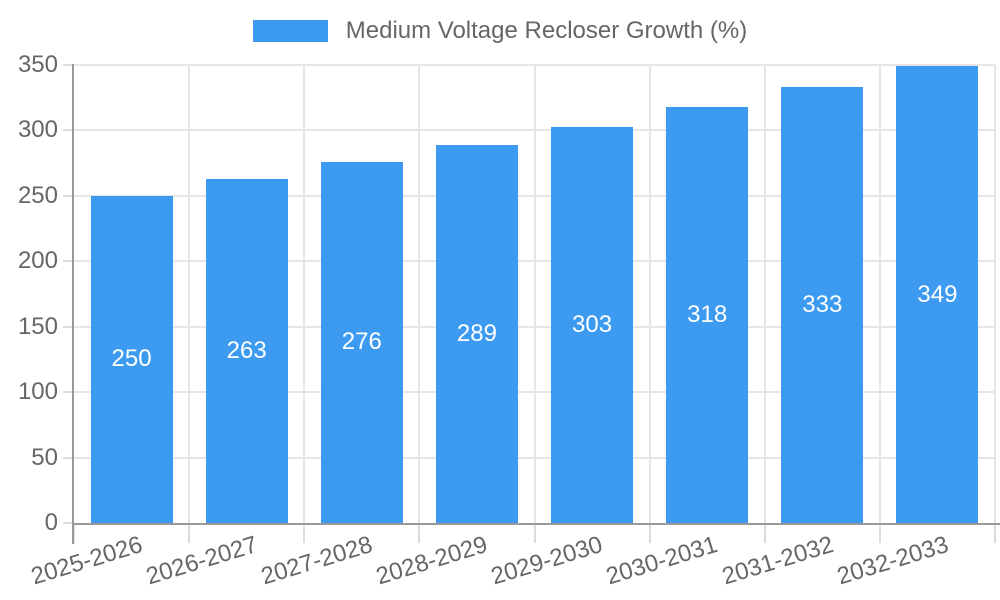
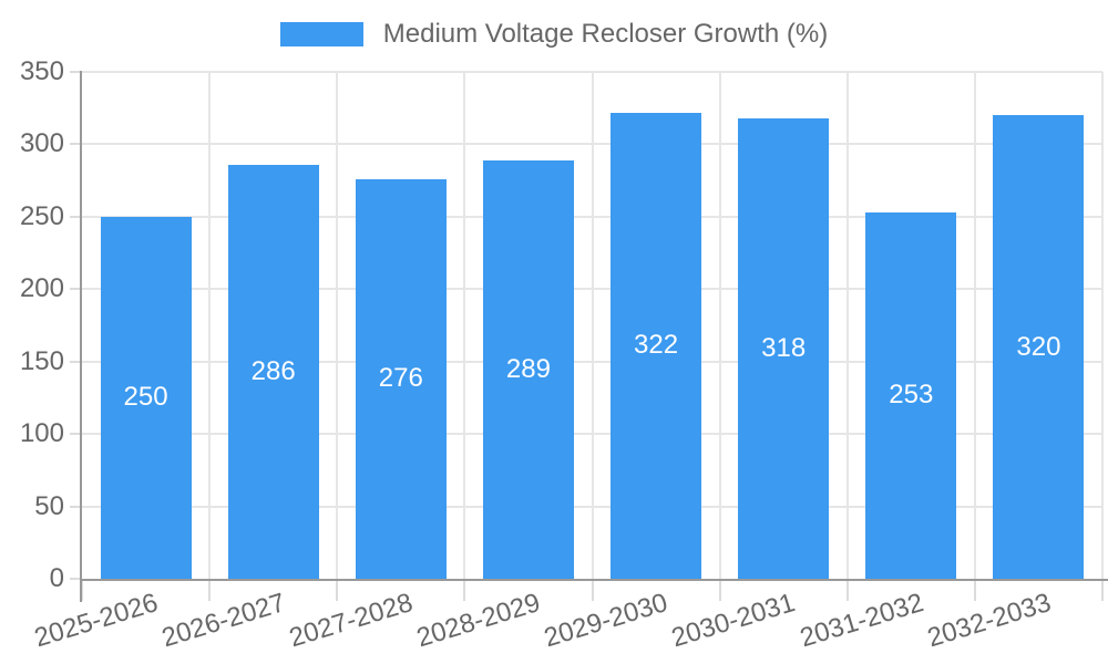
2026-2027: 263 -> 286
2029-2030: 303 -> 322
2031-2032: 333 -> 253
2032-2033: 349 -> 320
